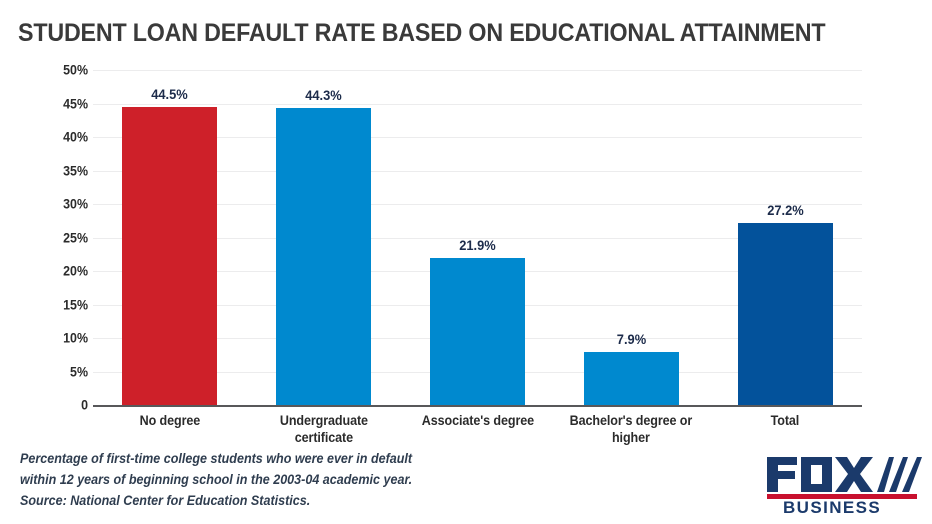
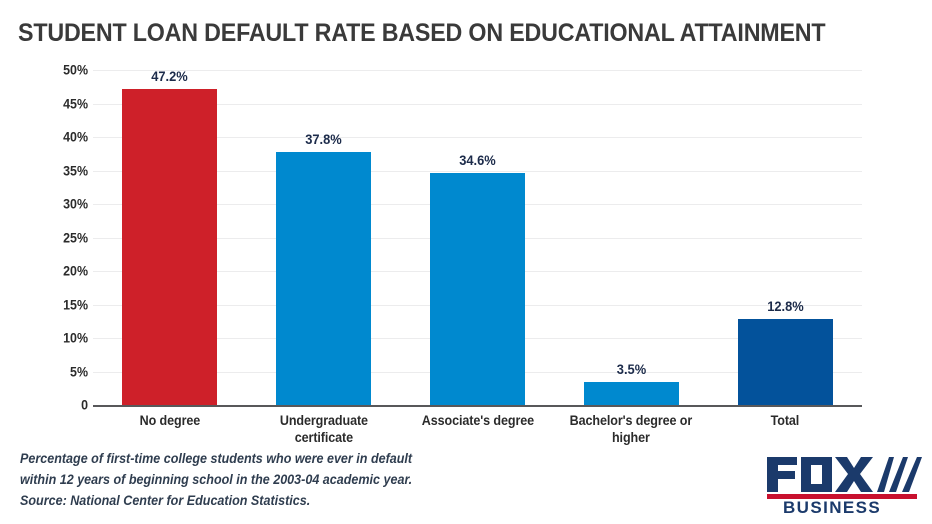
No degree: 44.5% -> 47.2%
Undergraduate certificate: 44.3% -> 37.8%
Associate's degree: 21.9% -> 34.6%
Bachelor's degree or higher: 7.9% -> 3.5%
Total: 27.2% -> 12.8%
